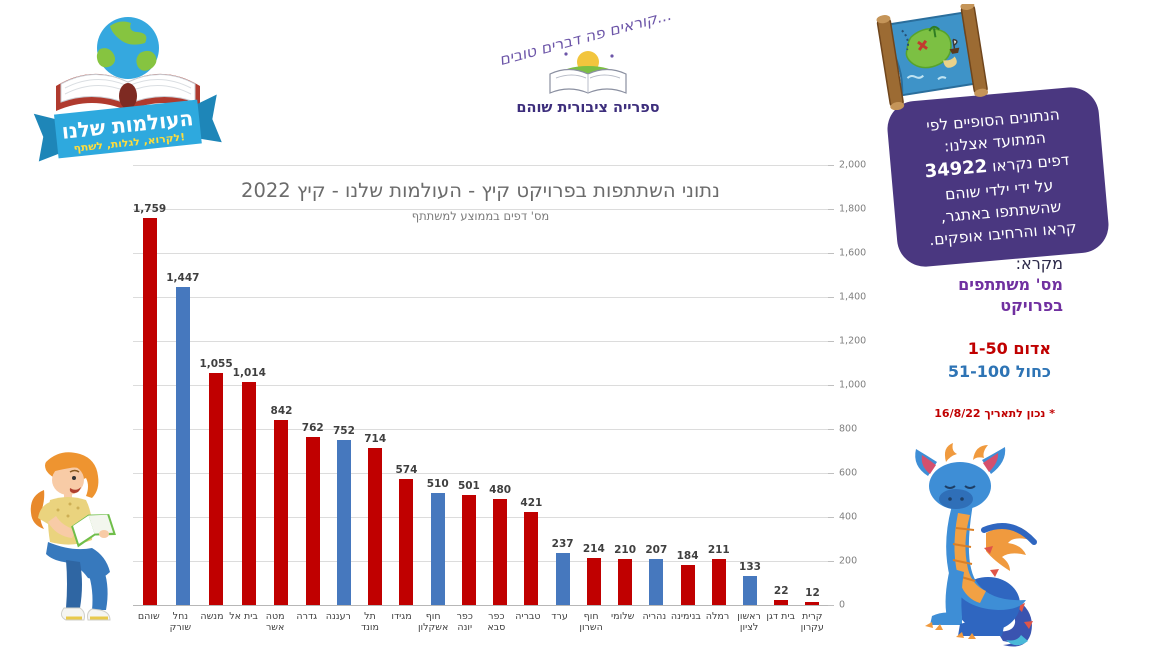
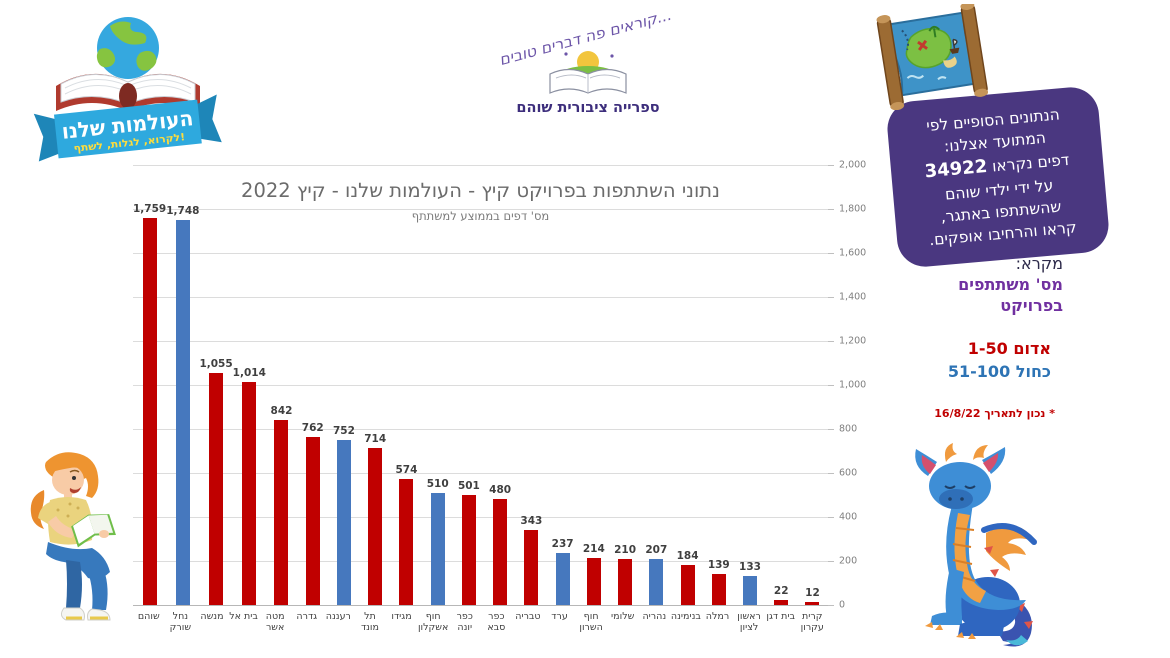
נחל שורק: 1,447 -> 1,748
טבריה: 421 -> 343
רמלה: 211 -> 139
